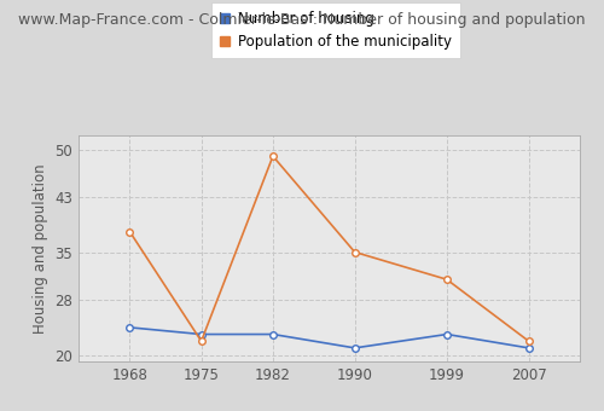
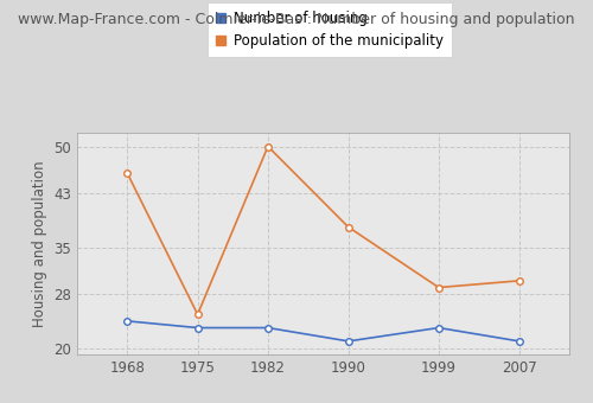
Population of the municipality/1968: 38 -> 46
Population of the municipality/1975: 22 -> 25
Population of the municipality/1982: 49 -> 50
Population of the municipality/1990: 35 -> 38
Population of the municipality/1999: 31 -> 29
Population of the municipality/2007: 22 -> 30
